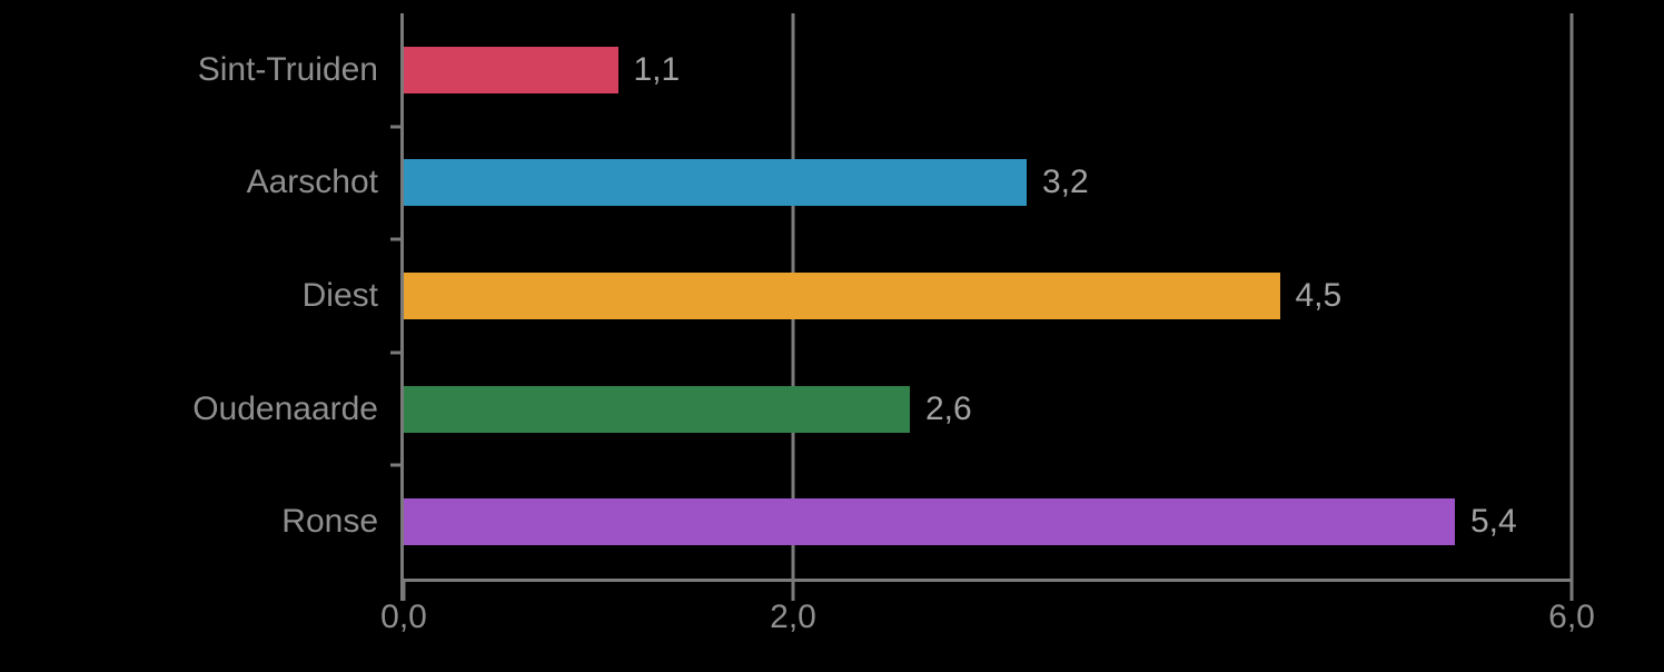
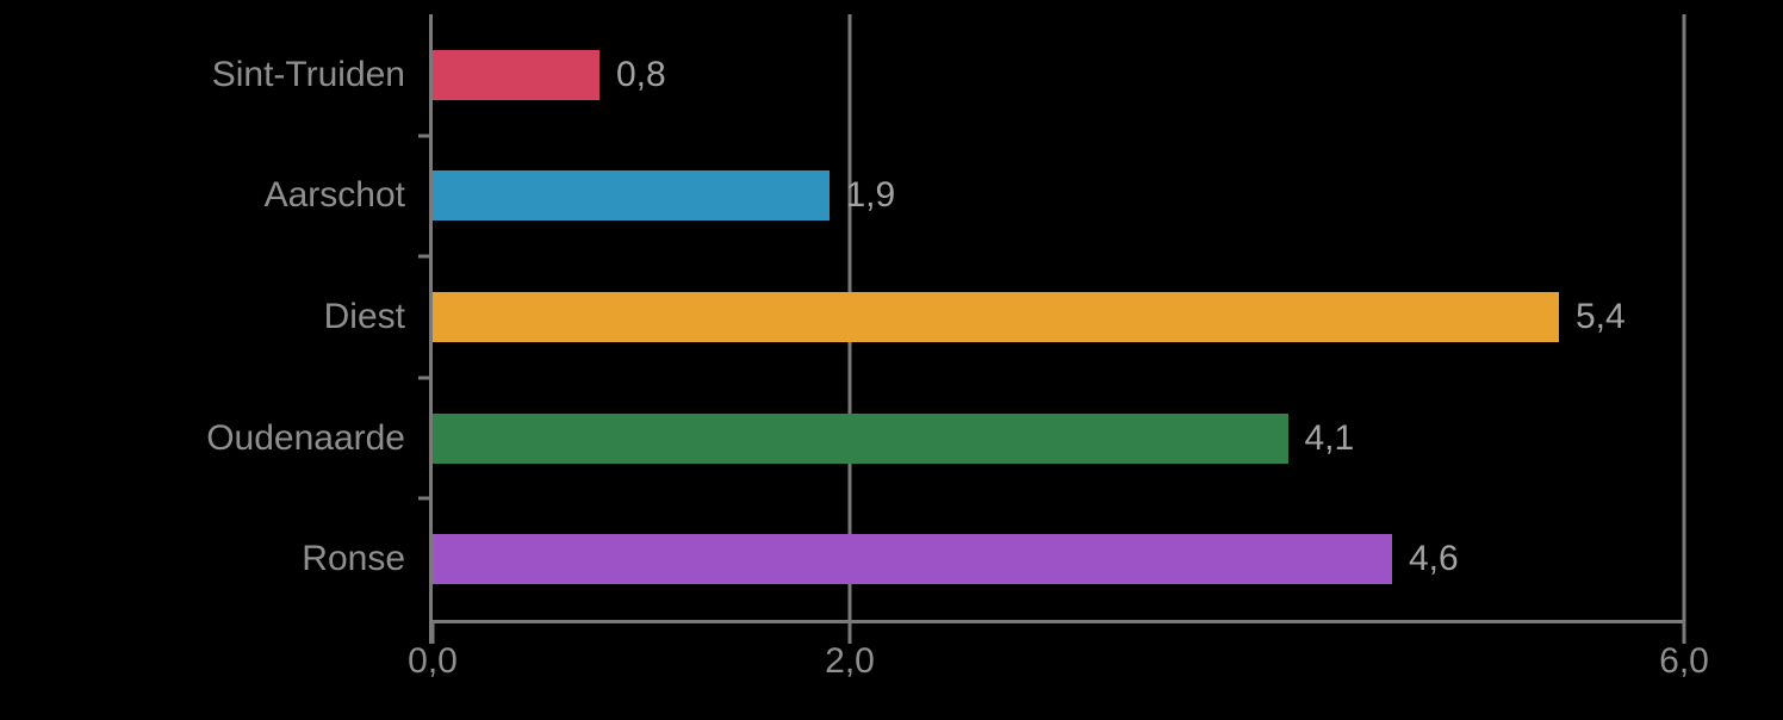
Sint-Truiden: 1,1 -> 0,8
Aarschot: 3,2 -> 1,9
Diest: 4,5 -> 5,4
Oudenaarde: 2,6 -> 4,1
Ronse: 5,4 -> 4,6
